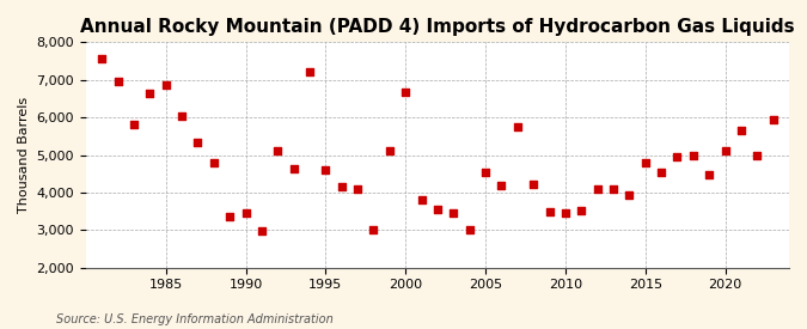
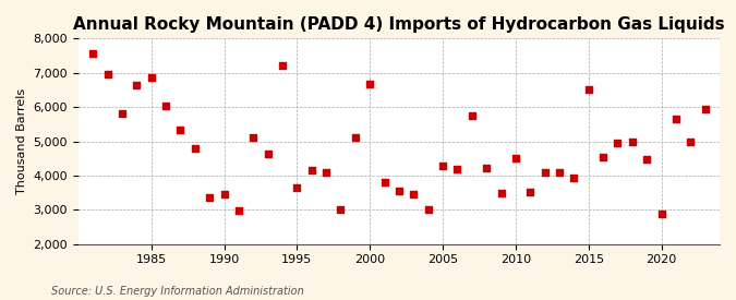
1995: 4,600 -> 3,650
2005: 4,530 -> 4,300
2010: 3,470 -> 4,500
2015: 4,800 -> 6,500
2020: 5,100 -> 2,900
